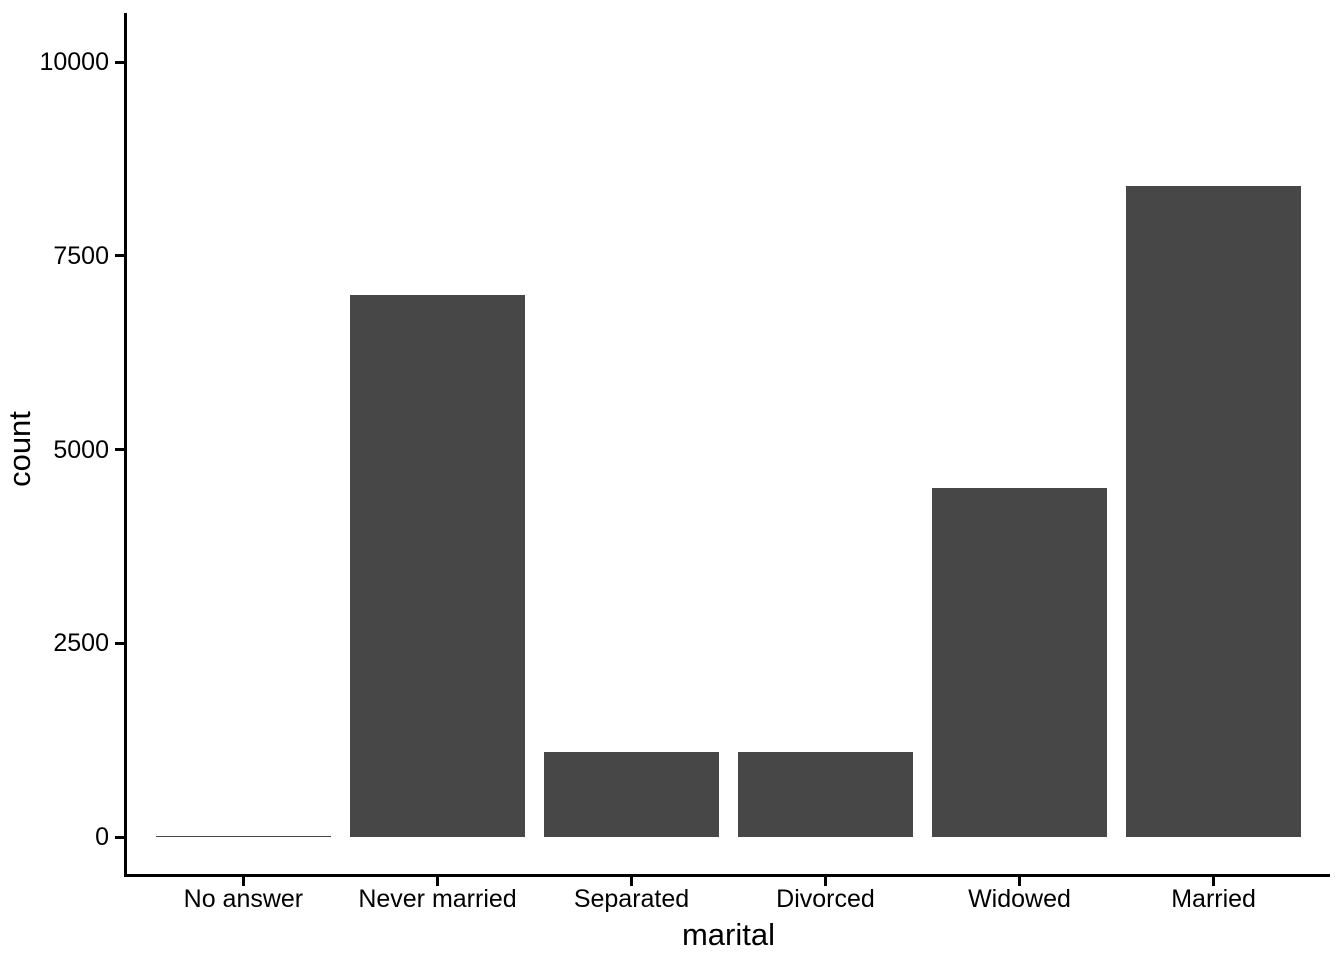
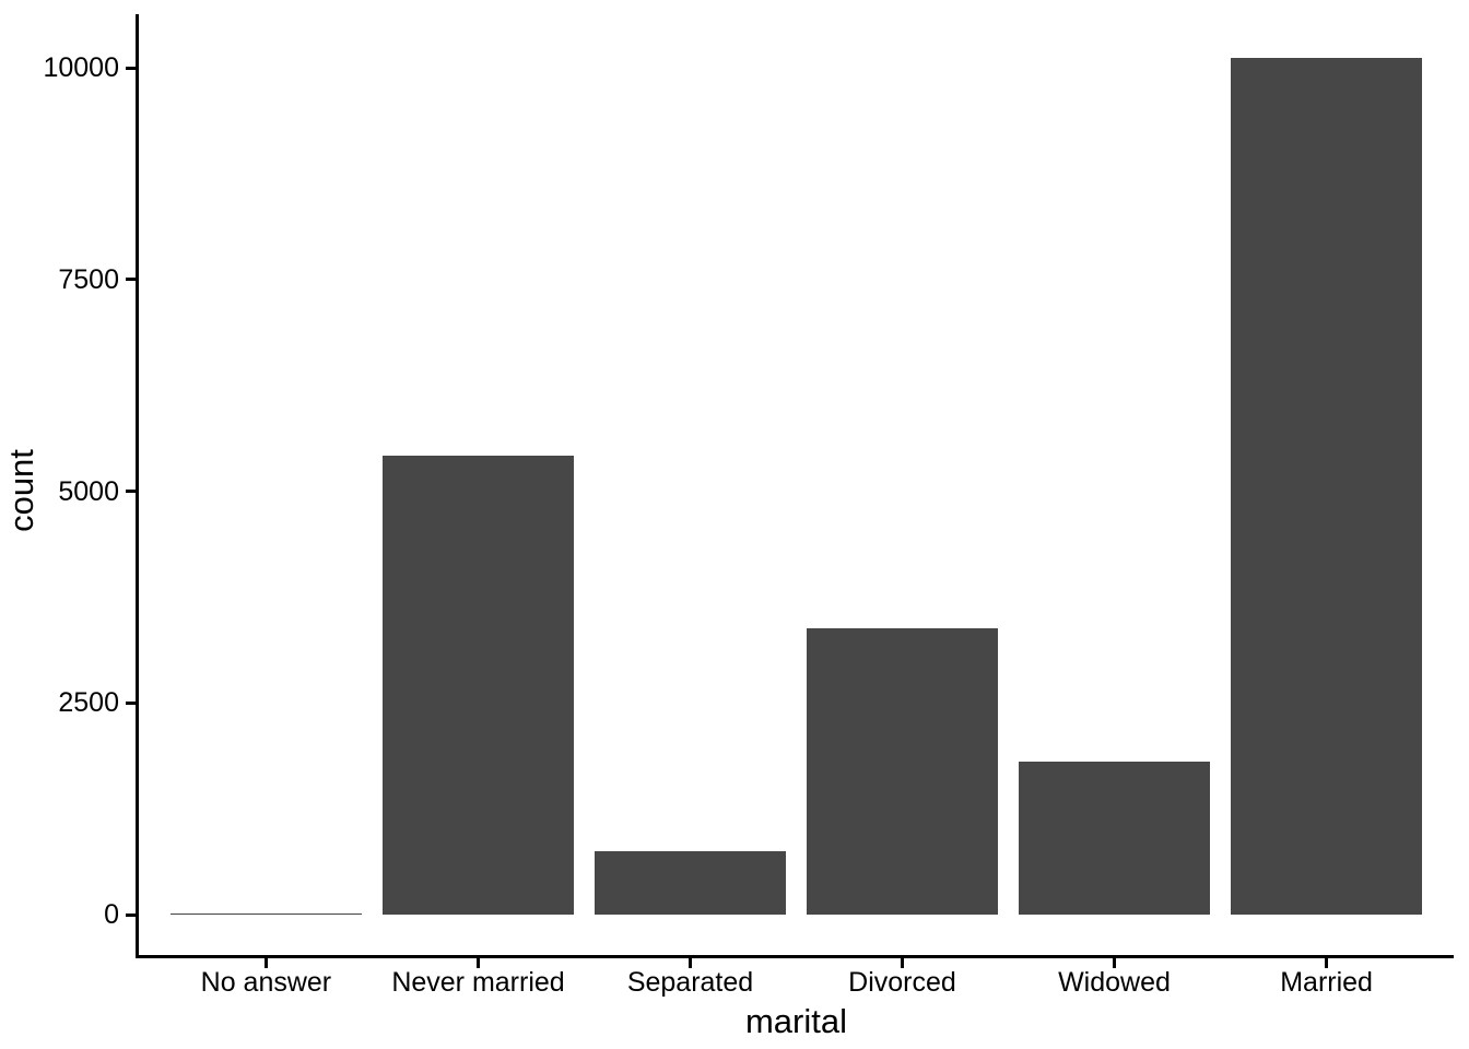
Never married: 7000 -> 5400
Separated: 1100 -> 700
Divorced: 1100 -> 3400
Widowed: 4500 -> 1800
Married: 8400 -> 10100
